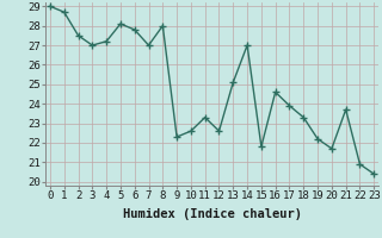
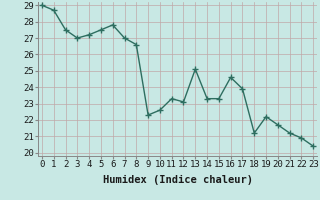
5: 28.1 -> 27.5
8: 28.0 -> 26.6
12: 22.6 -> 23.1
14: 27.0 -> 23.3
15: 21.8 -> 23.3
18: 23.3 -> 21.2
21: 23.7 -> 21.2
